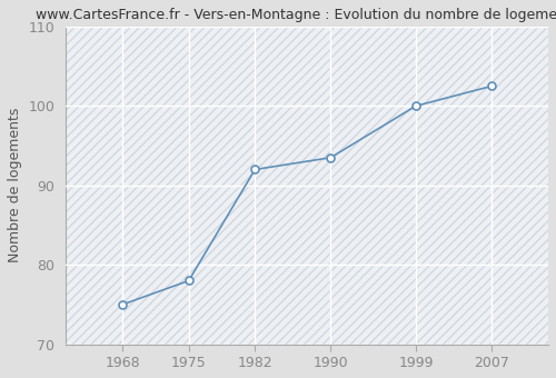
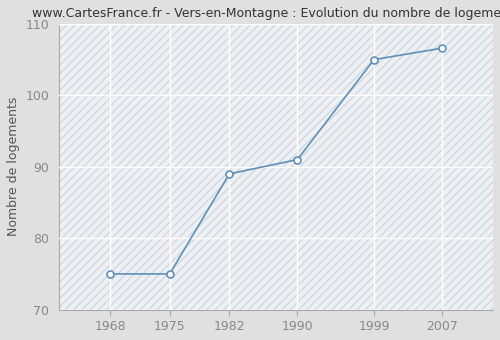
1975: 78.0 -> 75.0
1982: 92.0 -> 89.0
1990: 93.5 -> 91.0
1999: 100.0 -> 105.0
2007: 102.5 -> 106.6
